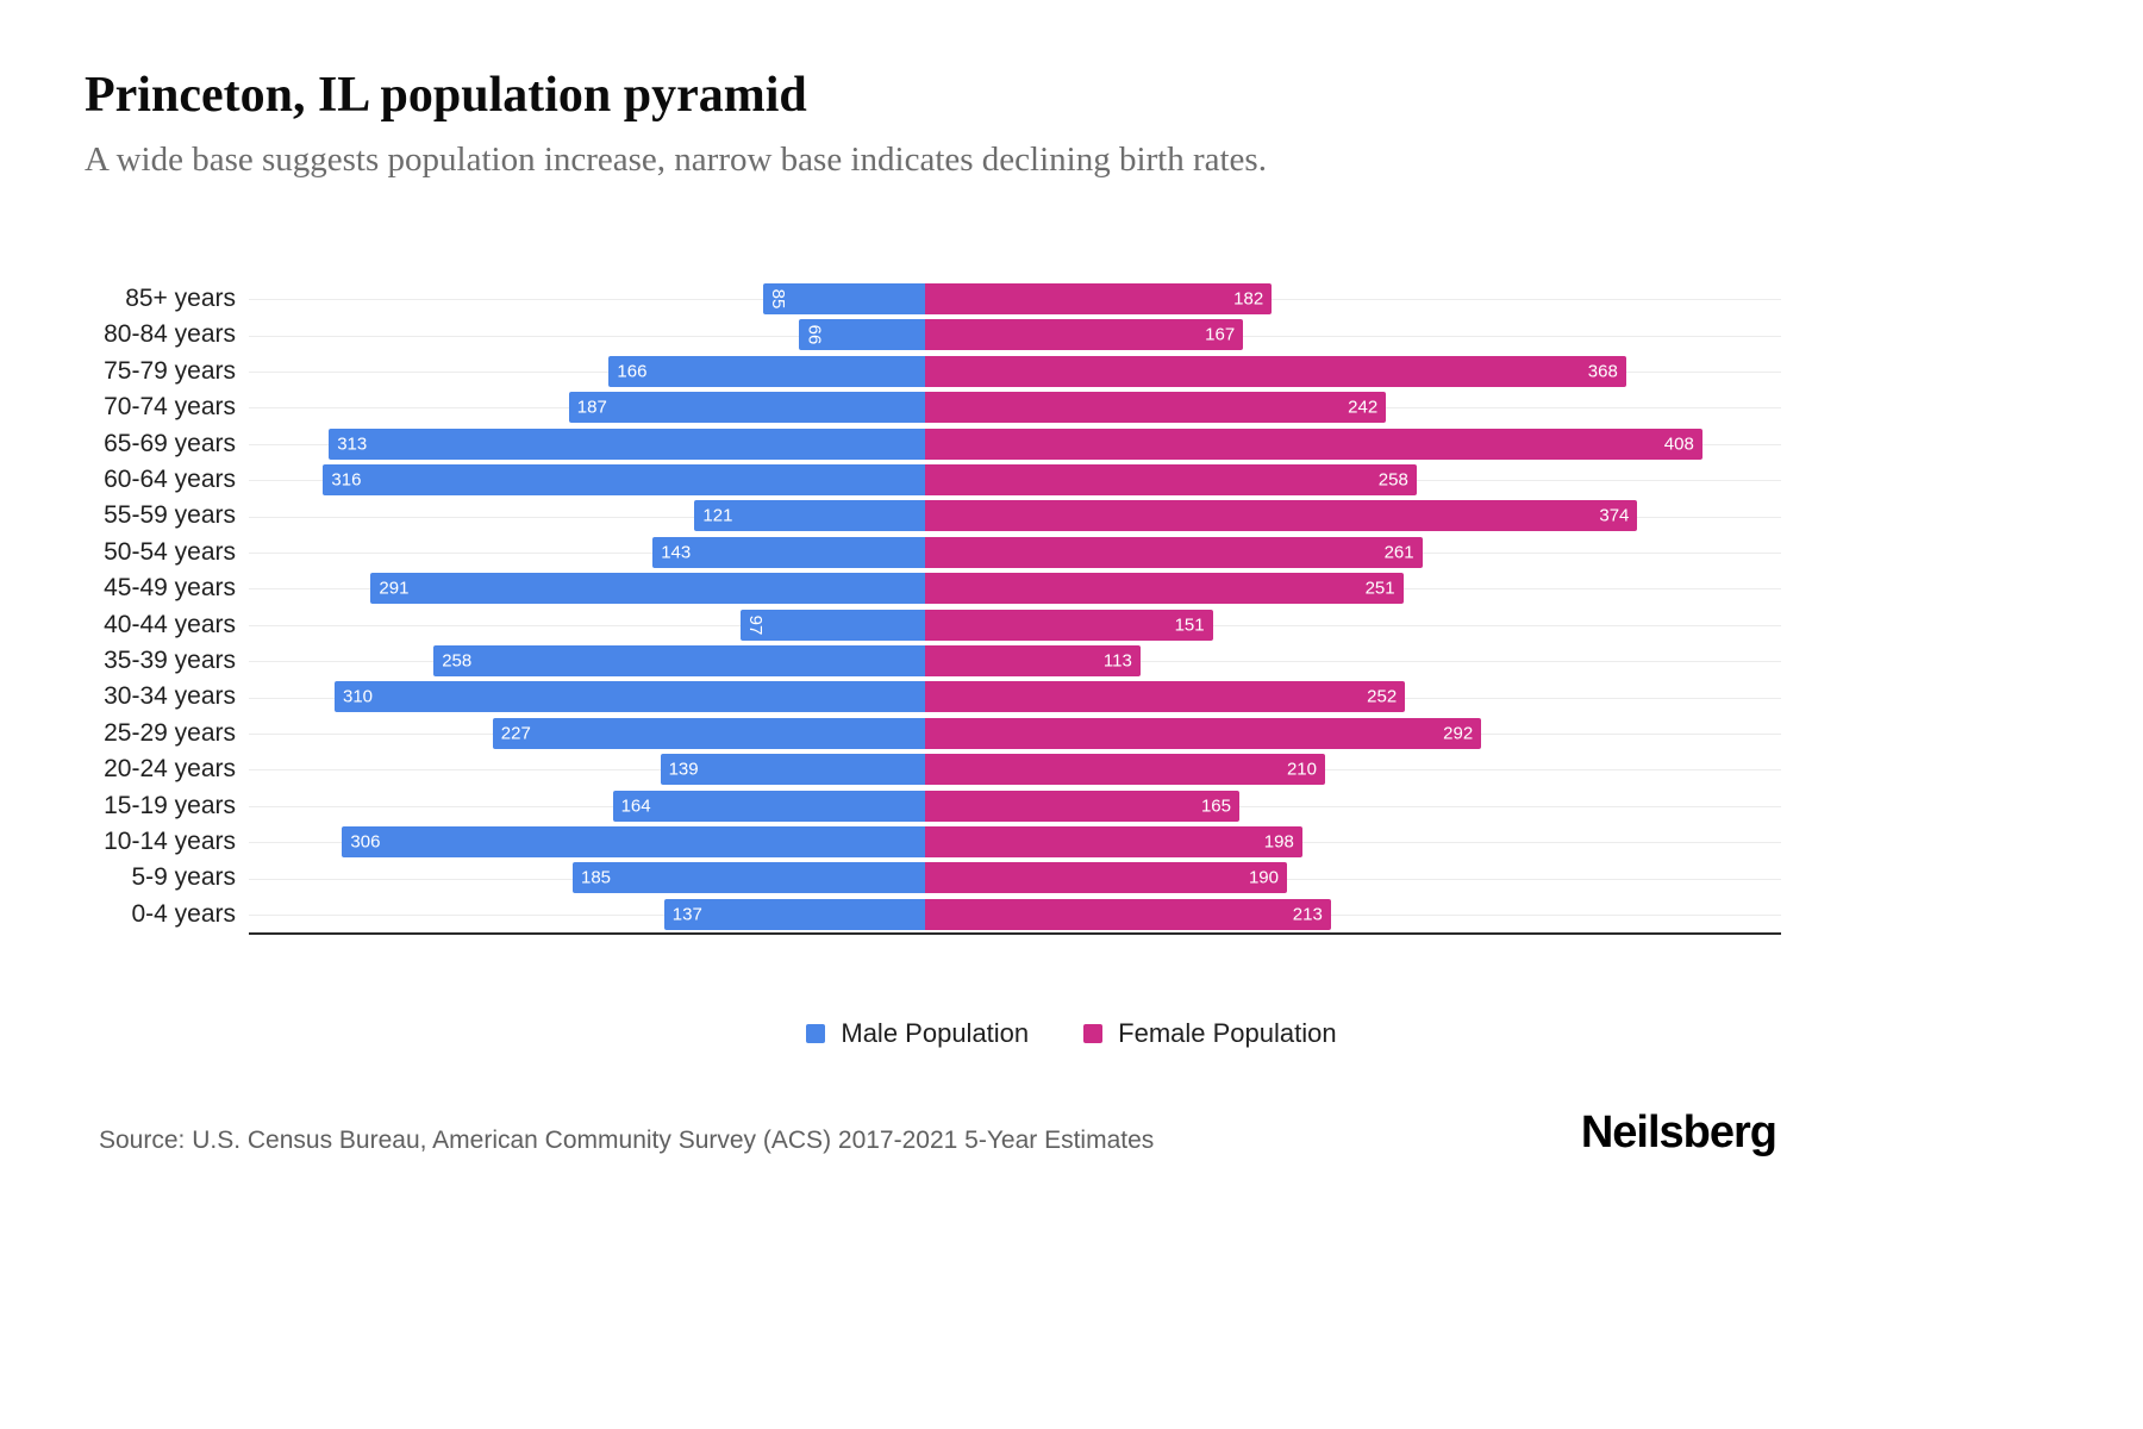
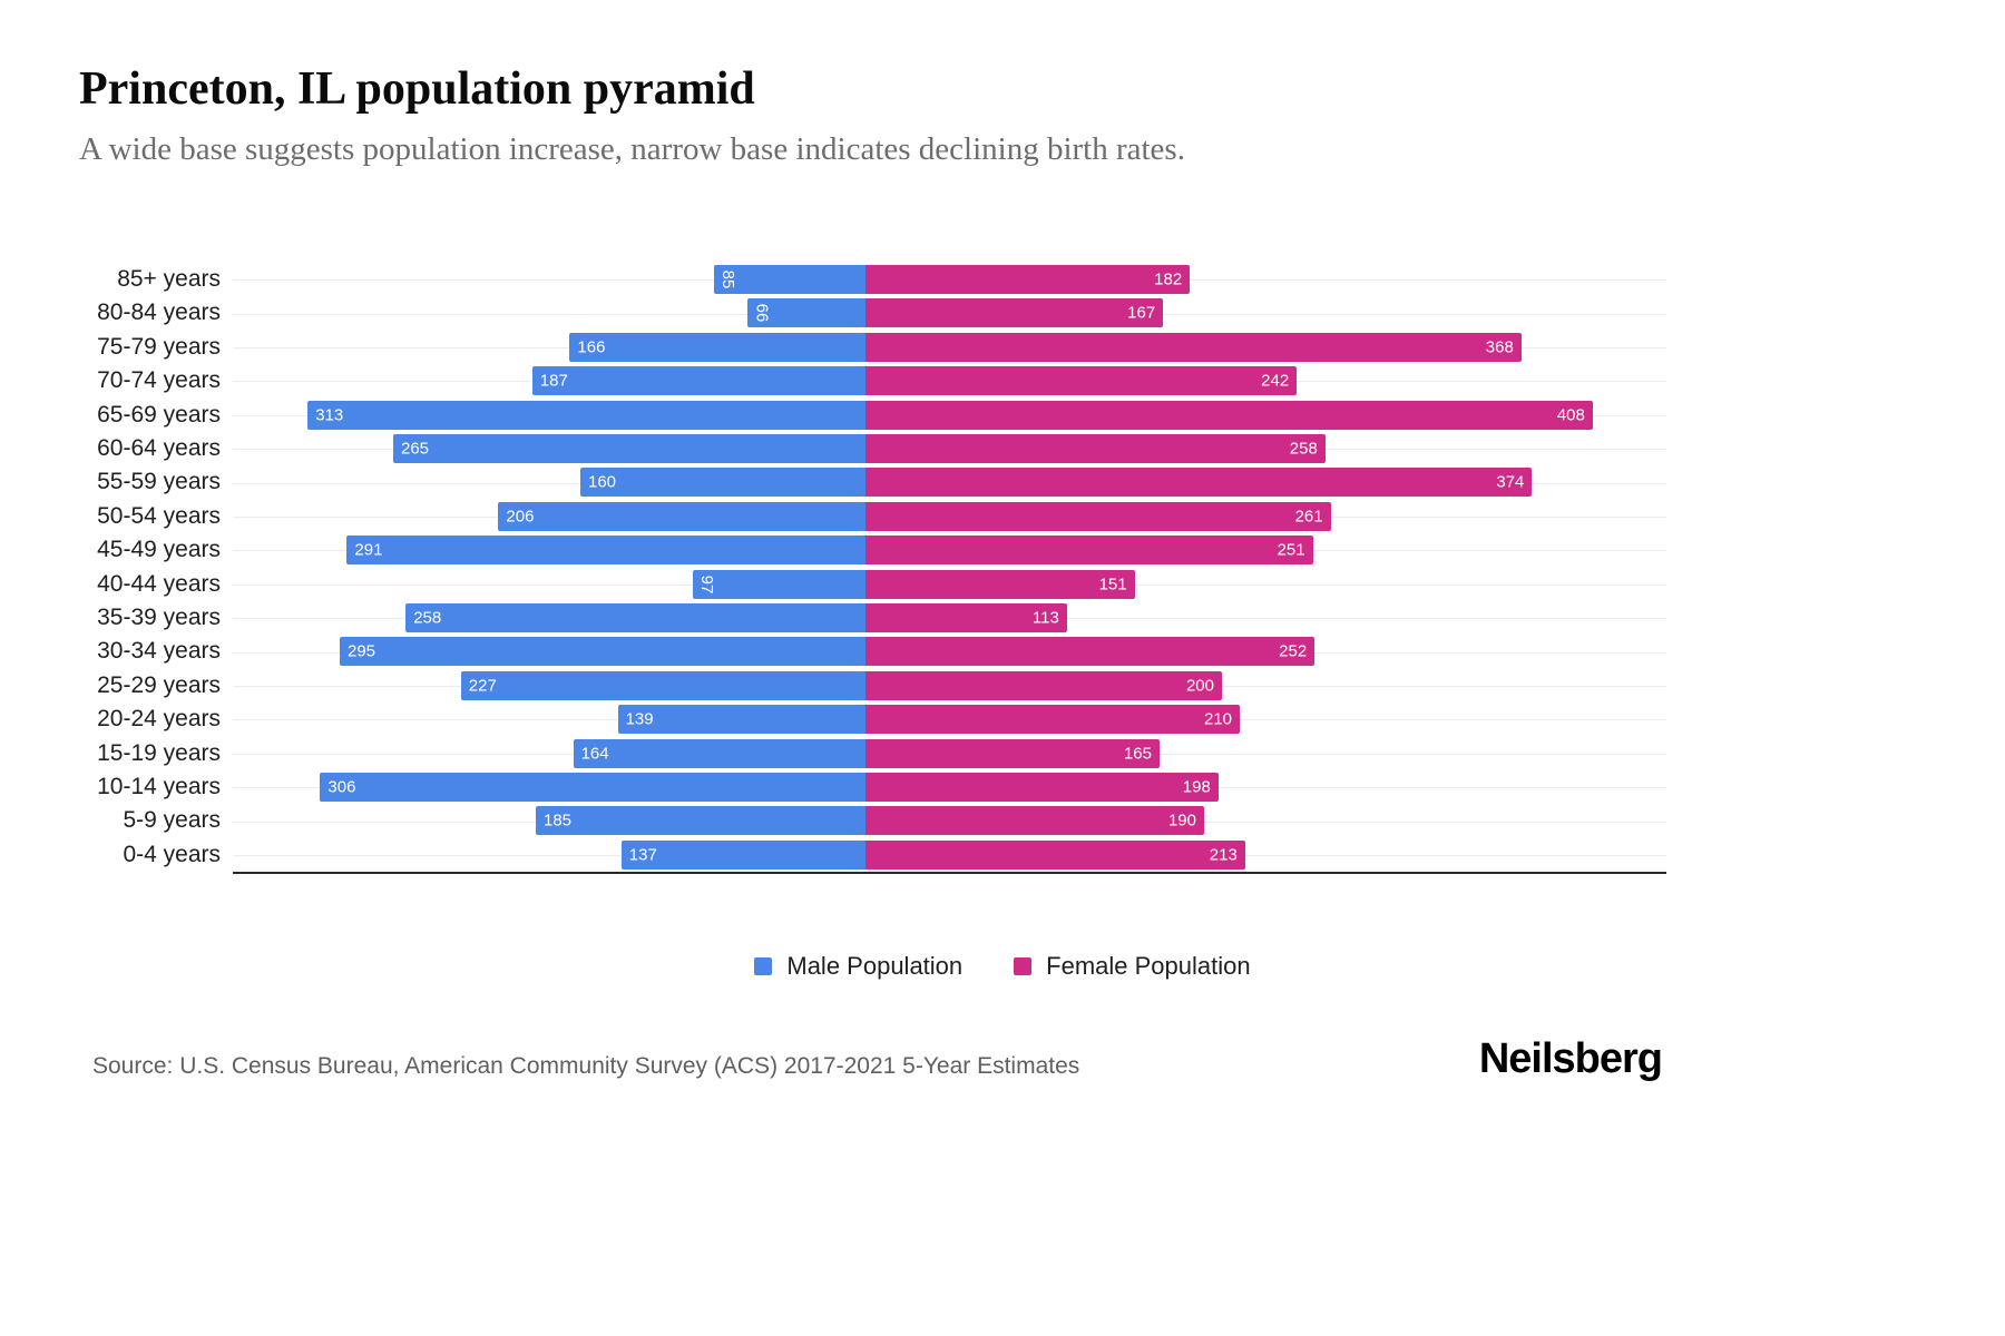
Male Population/60-64 years: 316 -> 265
Male Population/55-59 years: 121 -> 160
Male Population/50-54 years: 143 -> 206
Male Population/30-34 years: 310 -> 295
Female Population/25-29 years: 292 -> 200
